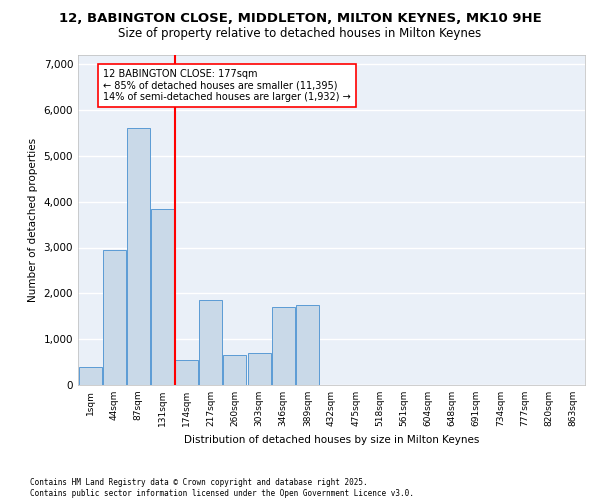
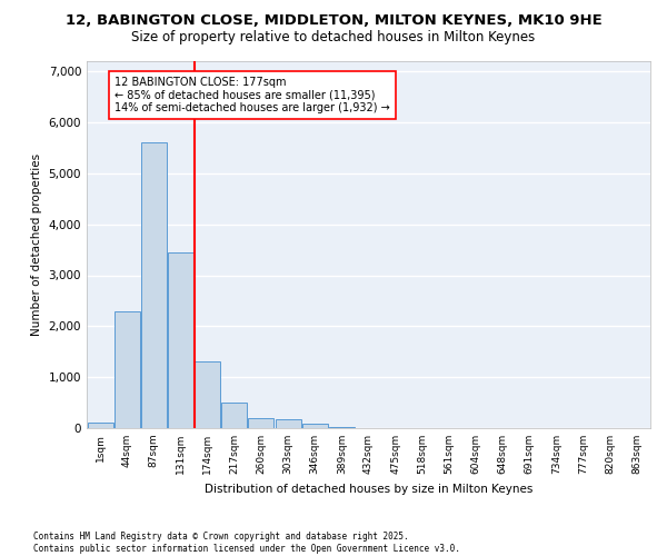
1sqm: 400 -> 120
44sqm: 2,950 -> 2,300
131sqm: 3,850 -> 3,450
174sqm: 550 -> 1,310
217sqm: 1,850 -> 510
260sqm: 650 -> 200
303sqm: 700 -> 180
346sqm: 1,700 -> 80
389sqm: 1,750 -> 30
